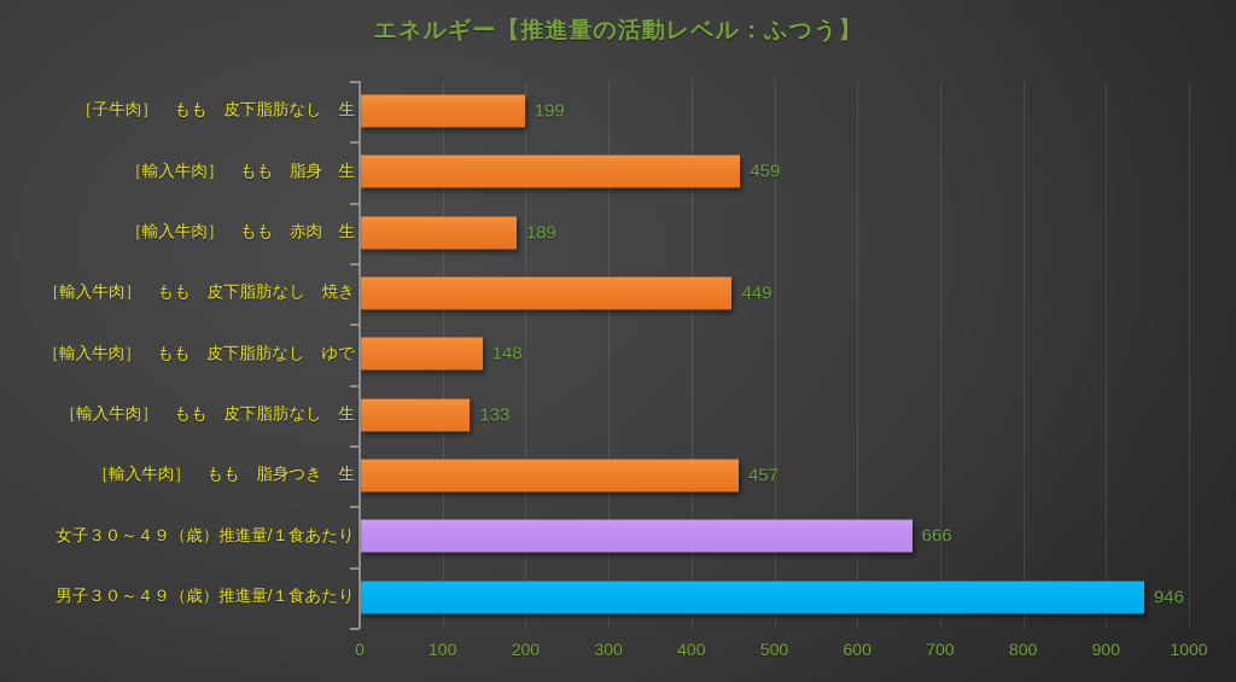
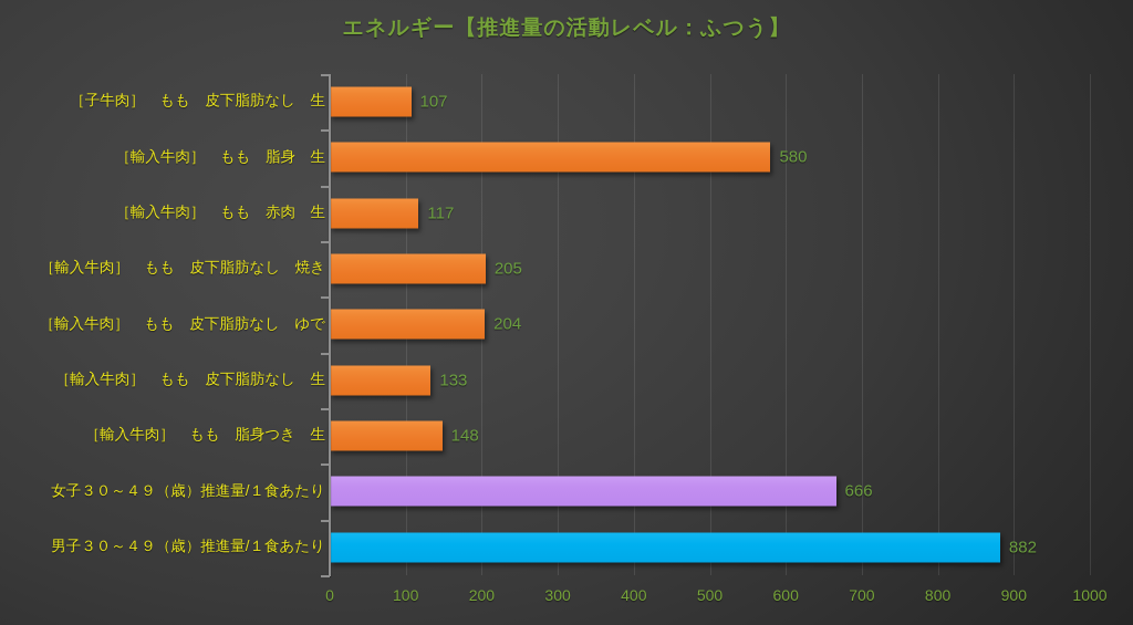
［子牛肉］ もも 皮下脂肪なし 生: 199 -> 107
［輸入牛肉］ もも 脂身 生: 459 -> 580
［輸入牛肉］ もも 赤肉 生: 189 -> 117
［輸入牛肉］ もも 皮下脂肪なし 焼き: 449 -> 205
［輸入牛肉］ もも 皮下脂肪なし ゆで: 148 -> 204
［輸入牛肉］ もも 脂身つき 生: 457 -> 148
男子３０～４９（歳）推進量/１食あたり: 946 -> 882
